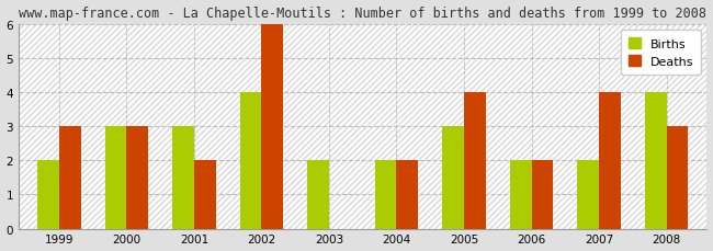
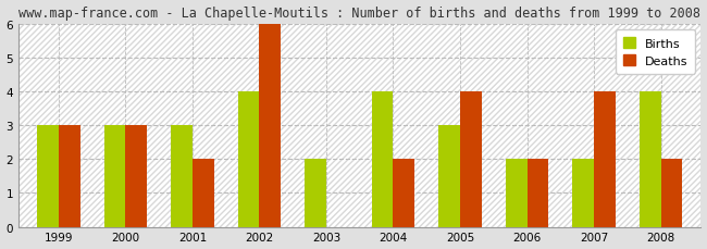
Births/1999: 2 -> 3
Births/2004: 2 -> 4
Deaths/2008: 3 -> 2
